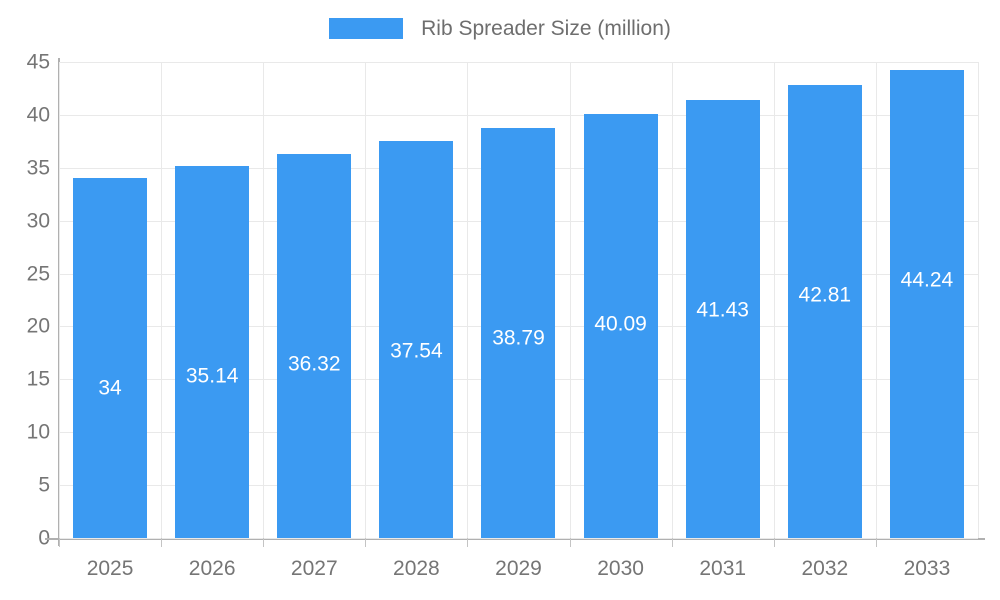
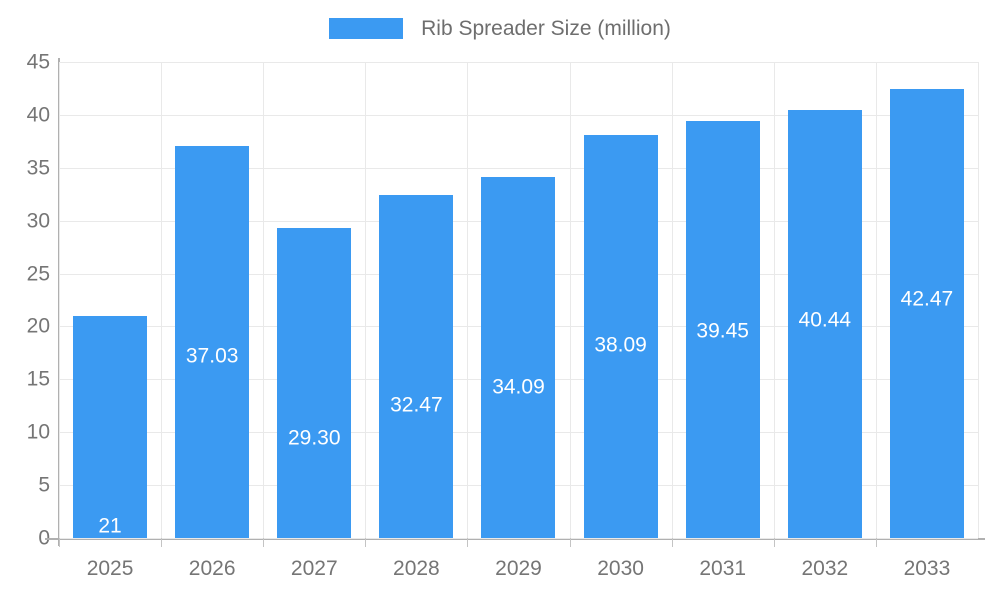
2025: 34 -> 21
2026: 35.14 -> 37.03
2027: 36.32 -> 29.30
2028: 37.54 -> 32.47
2029: 38.79 -> 34.09
2030: 40.09 -> 38.09
2031: 41.43 -> 39.45
2032: 42.81 -> 40.44
2033: 44.24 -> 42.47
